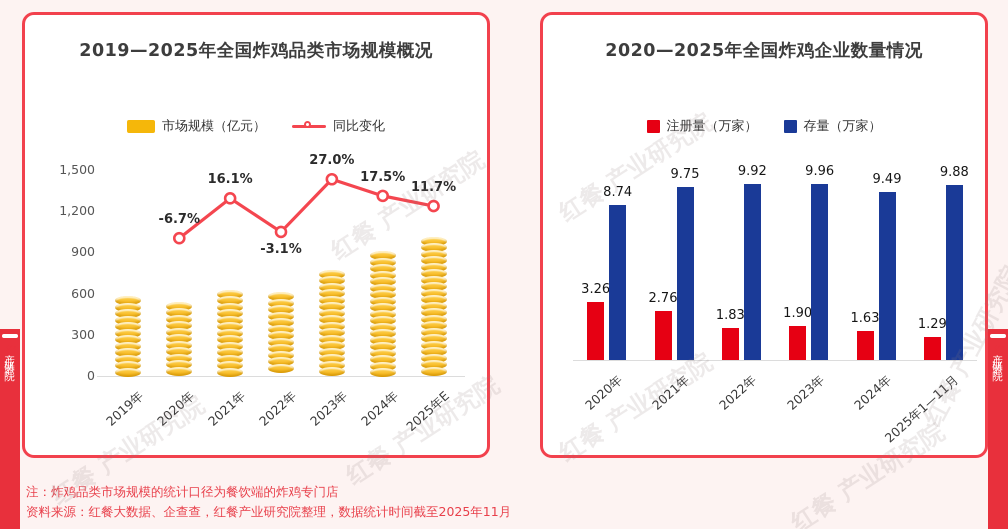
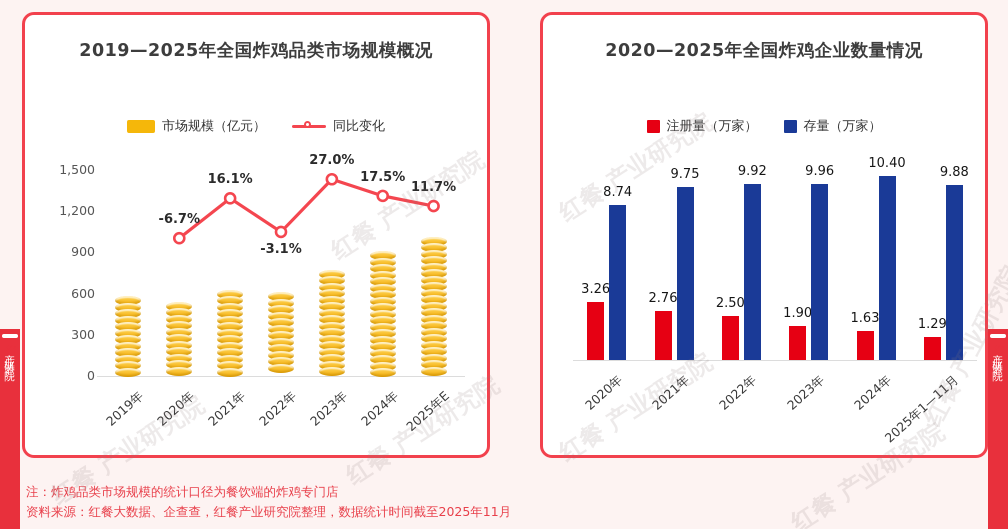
2020—2025年全国炸鸡企业数量情况/注册量（万家）/2022年: 1.83 -> 2.50
2020—2025年全国炸鸡企业数量情况/存量（万家）/2024年: 9.49 -> 10.40
